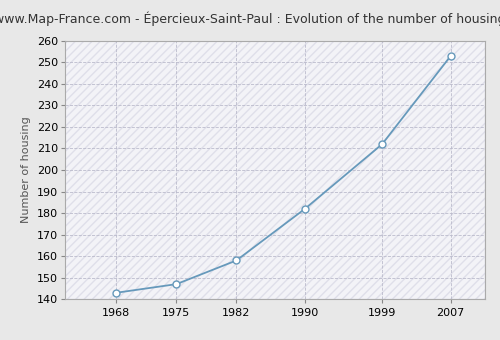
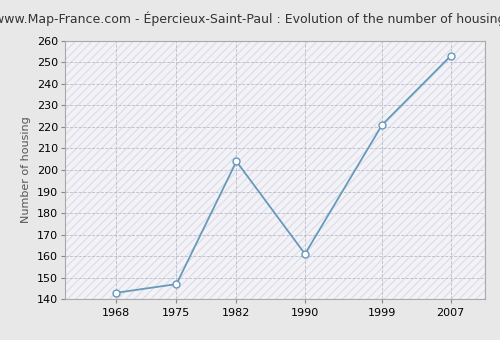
1982: 158 -> 204
1990: 182 -> 161
1999: 212 -> 221
